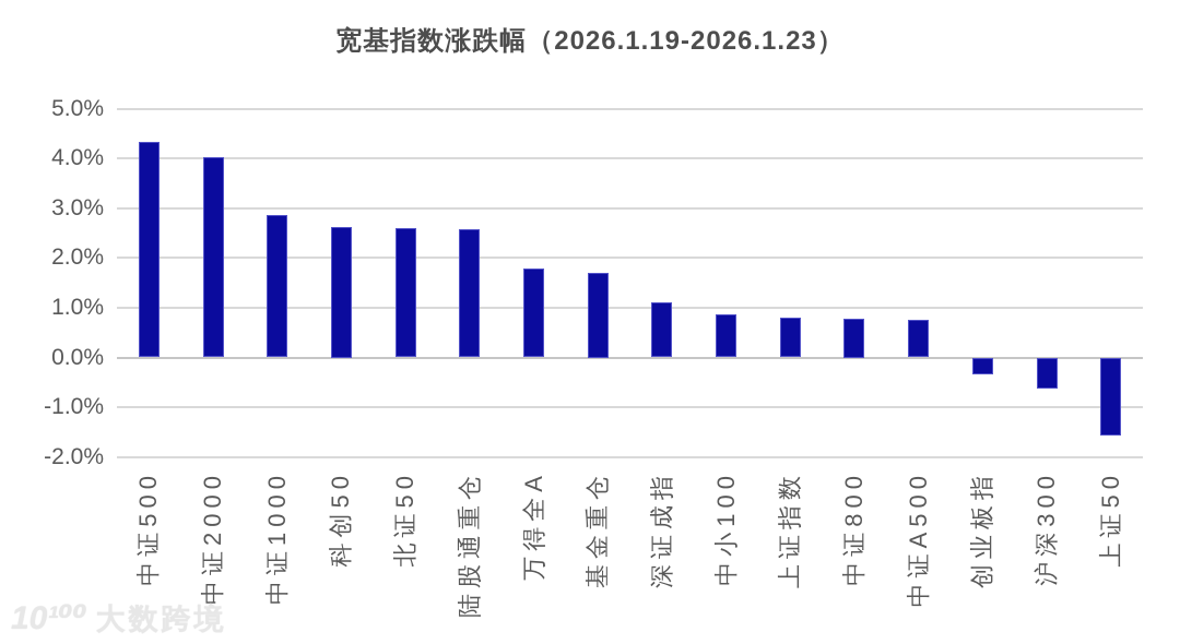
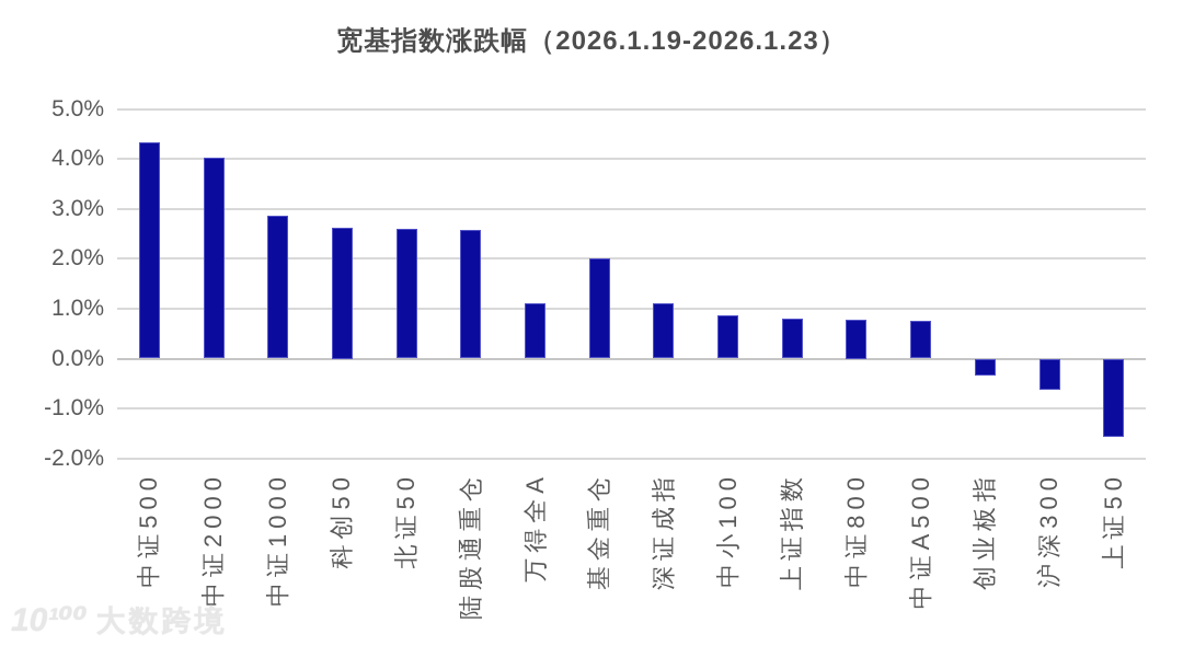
万得全A: 1.8% -> 1.1%
基金重仓: 1.7% -> 2.0%
